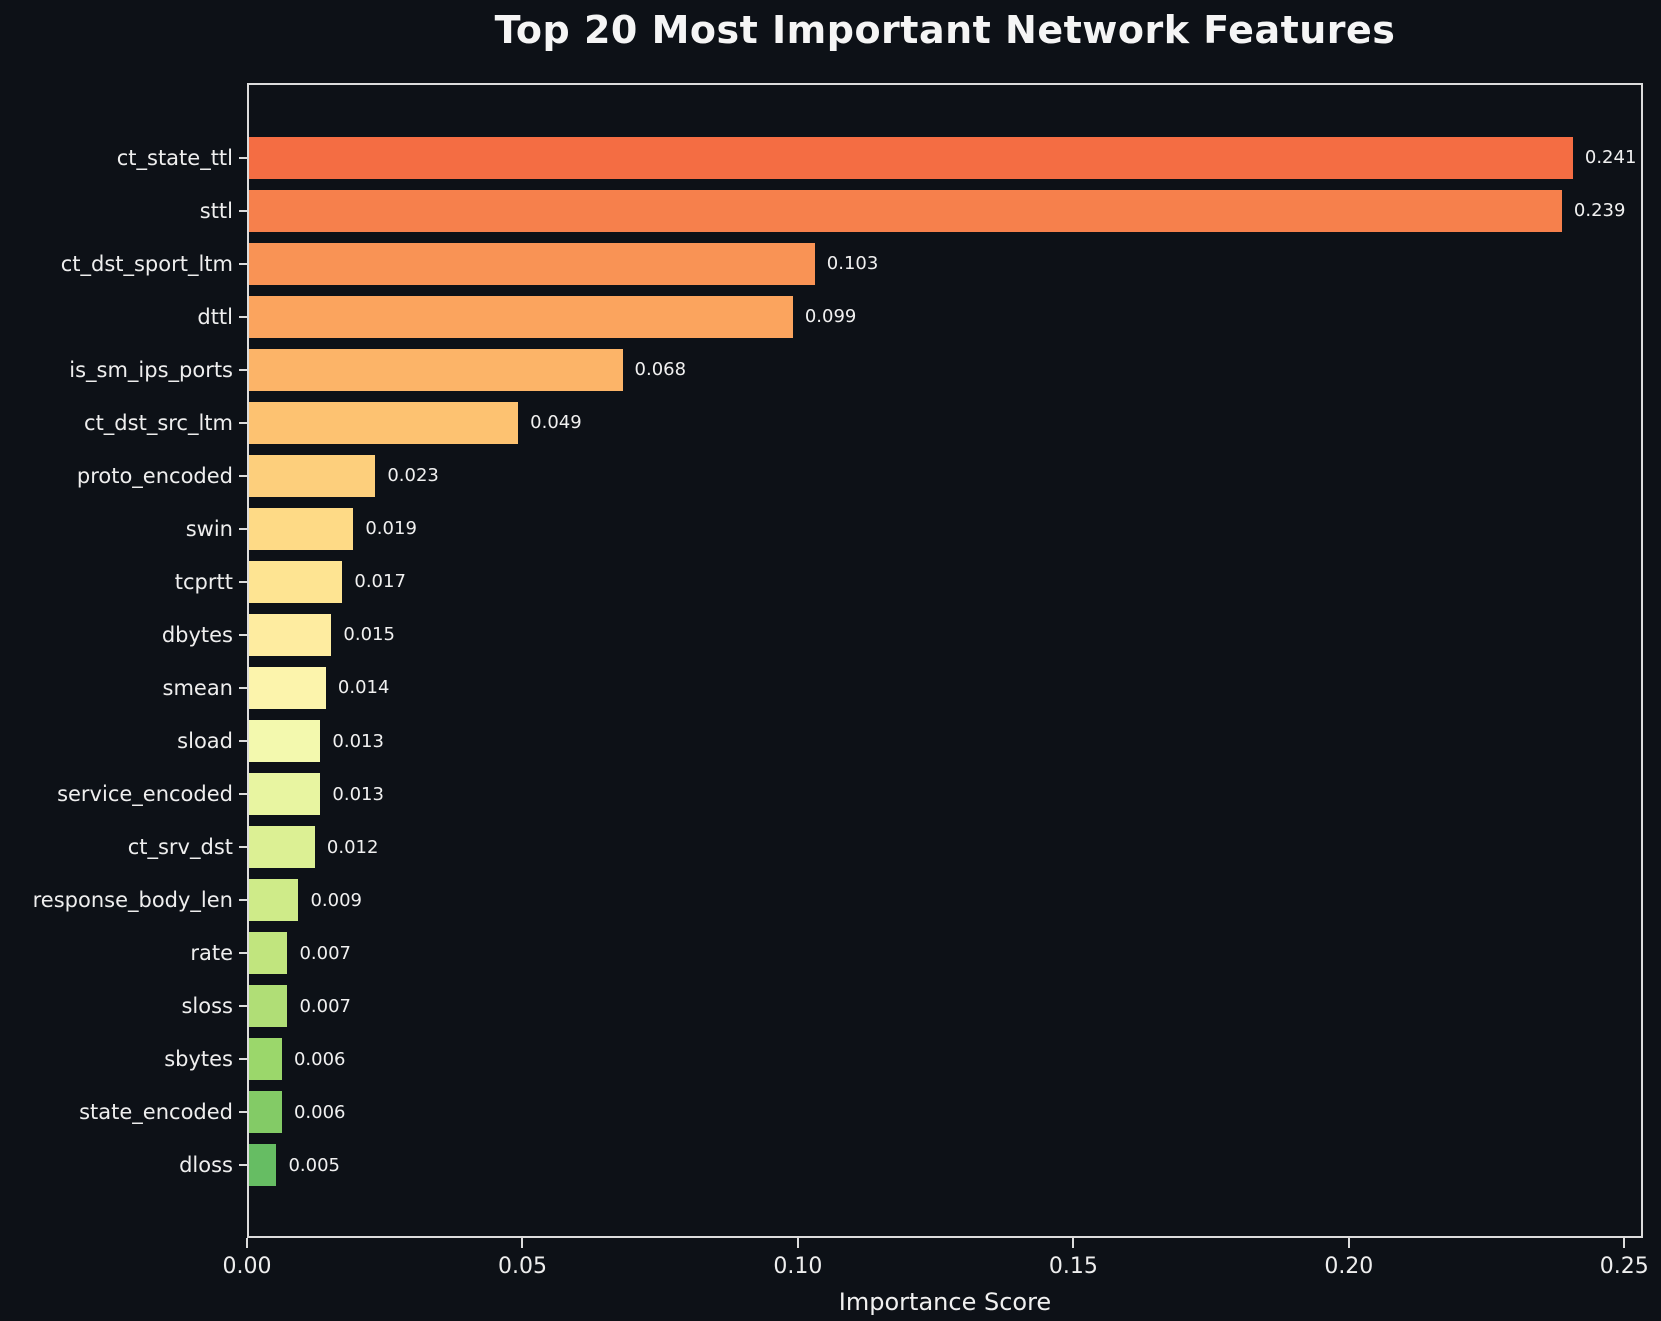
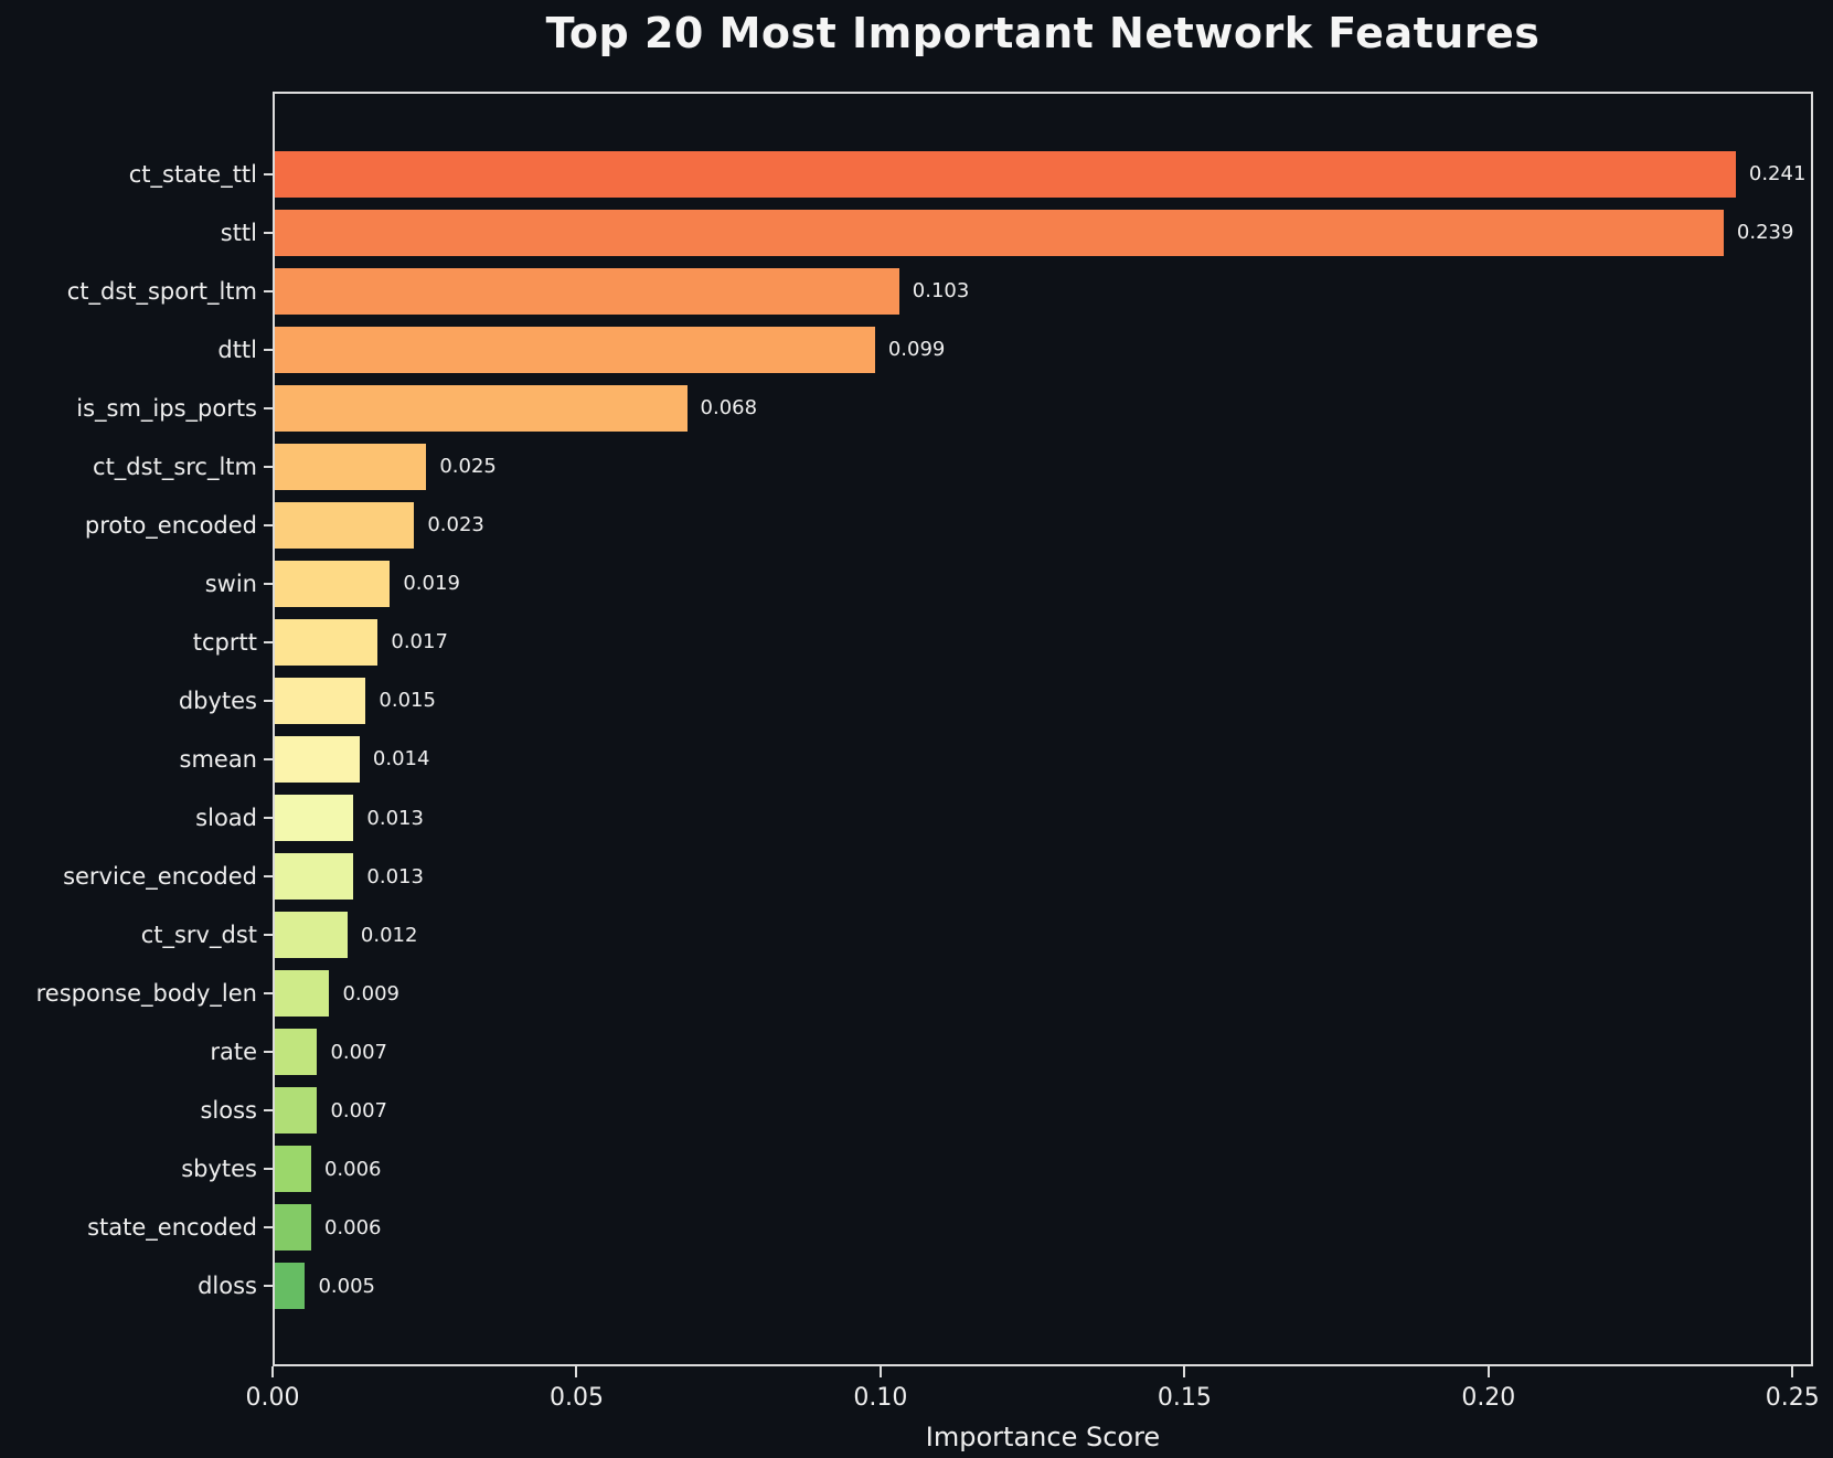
ct_dst_src_ltm: 0.049 -> 0.025
